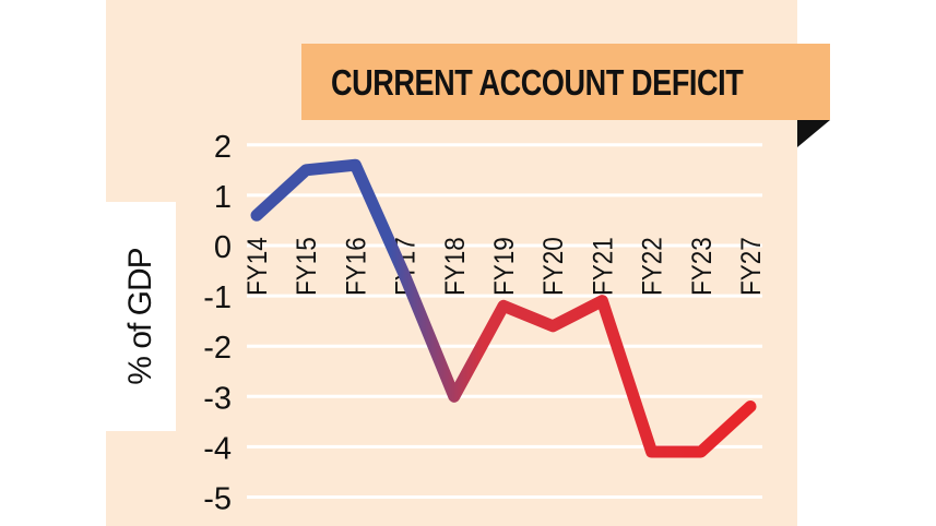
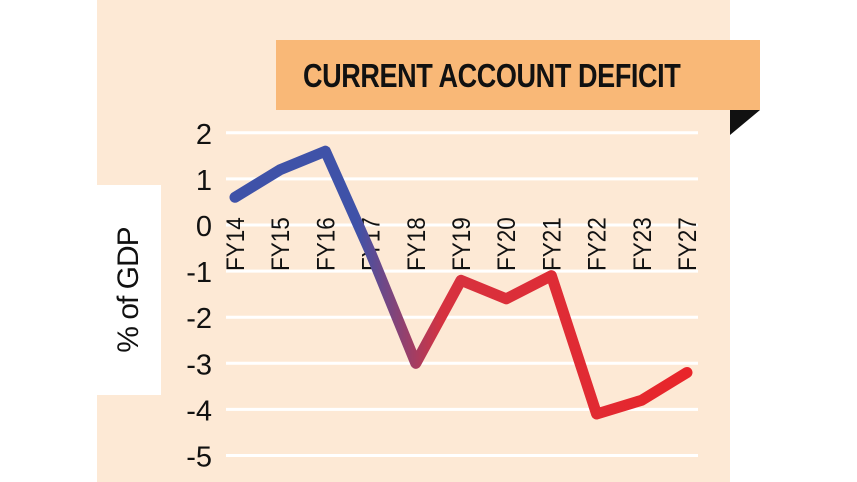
FY15: 1.5 -> 1.2
FY23: -4.1 -> -3.8
